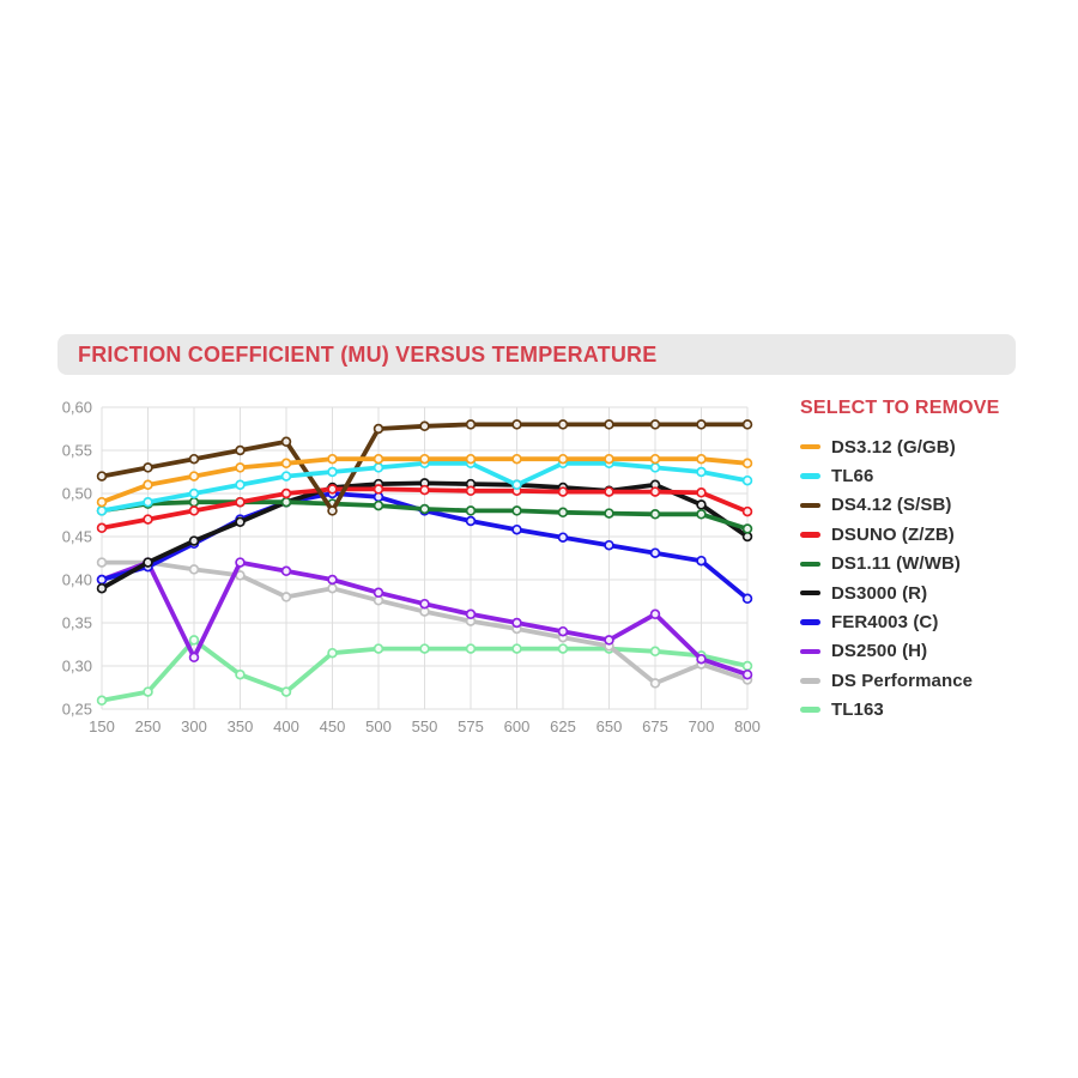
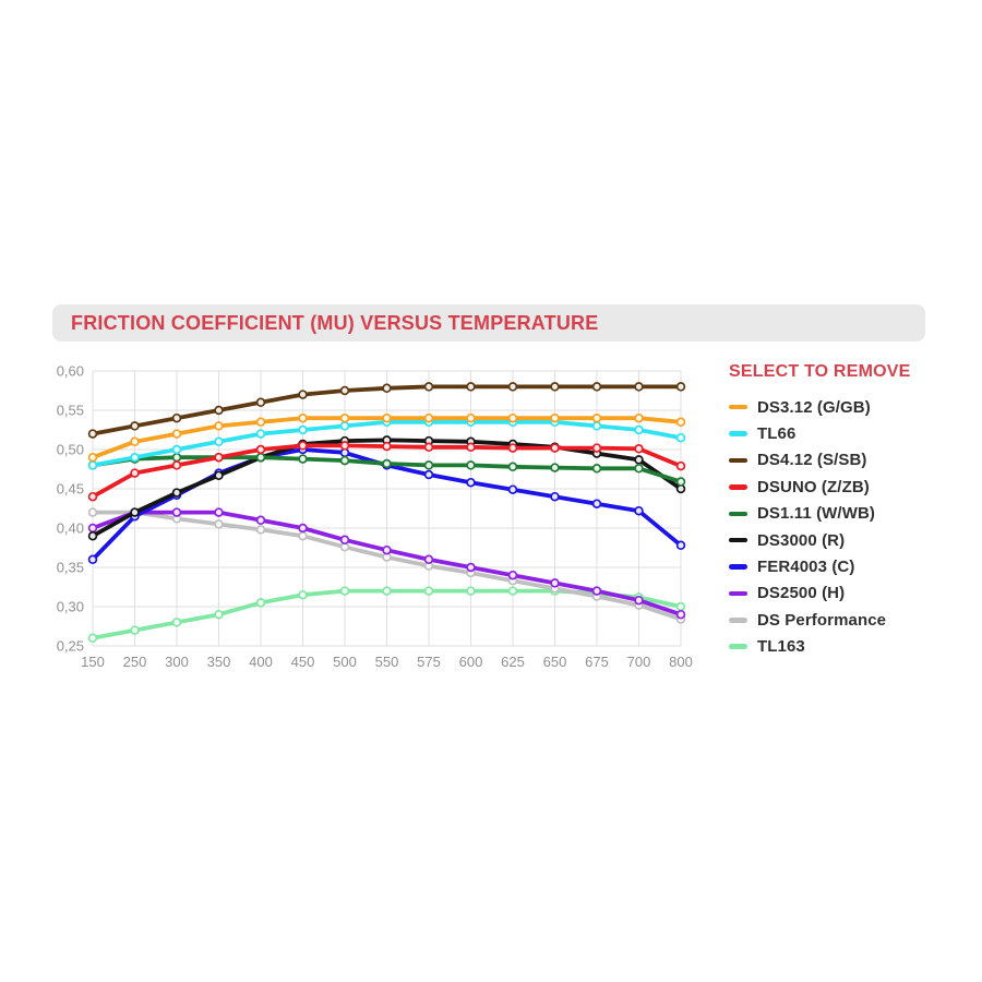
DSUNO (Z/ZB)/150: 0,46 -> 0,44
FER4003 (C)/150: 0,40 -> 0,36
DS2500 (H)/300: 0,31 -> 0,42
TL163/300: 0,33 -> 0,28
DS Performance/400: 0,38 -> 0,40
TL163/400: 0,27 -> 0,30
DS4.12 (S/SB)/450: 0,48 -> 0,57
TL66/600: 0,51 -> 0,54
DS3000 (R)/675: 0,51 -> 0,49
DS2500 (H)/675: 0,36 -> 0,32
DS Performance/675: 0,28 -> 0,31
